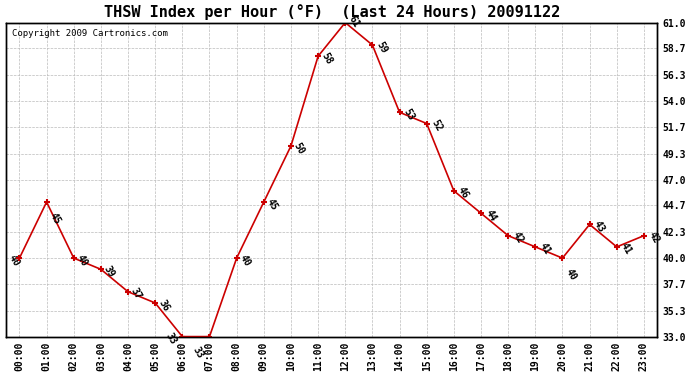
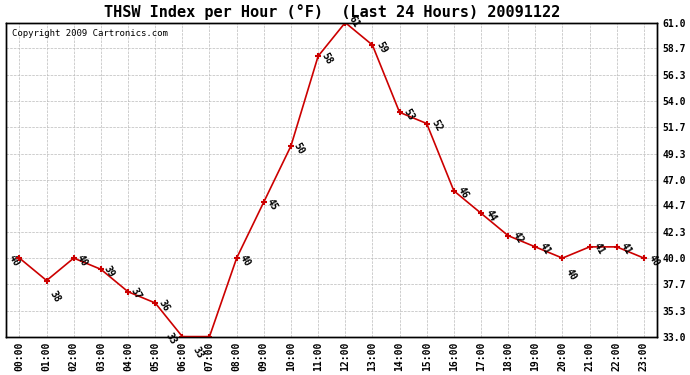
01:00: 45 -> 38
21:00: 43 -> 41
23:00: 42 -> 40
